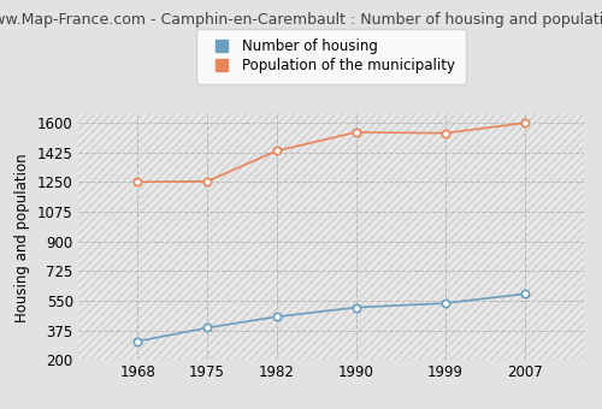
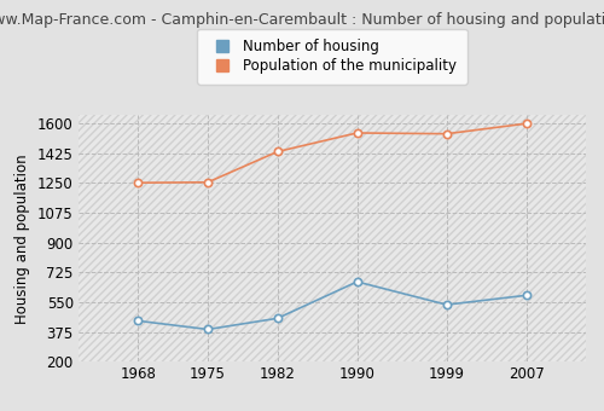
Number of housing/1968: 310 -> 440
Number of housing/1990: 510 -> 670
